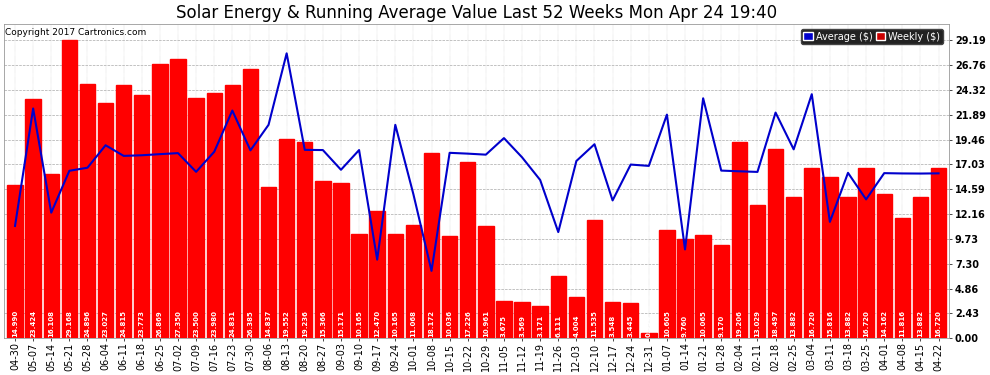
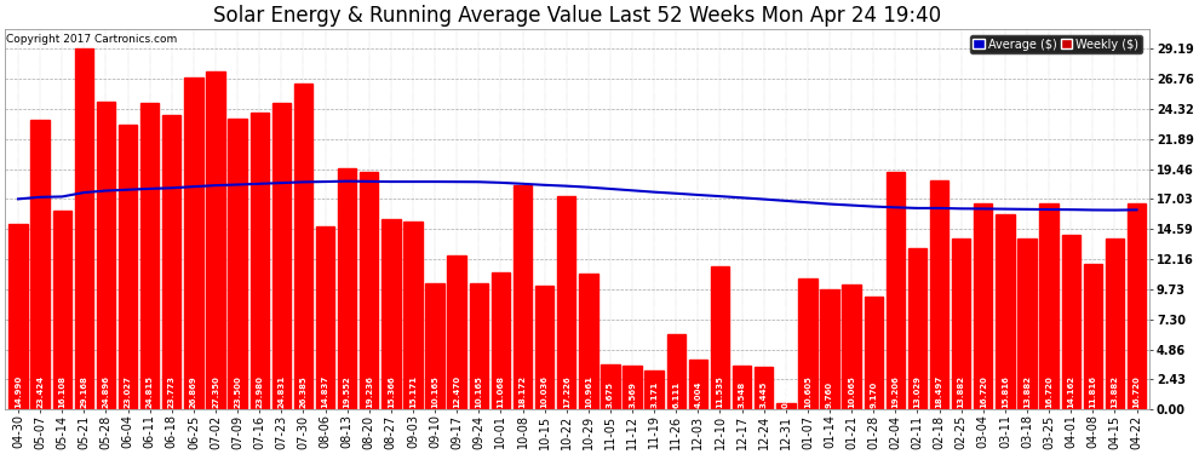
Average ($)/04-30: 11.0 -> 17.0
Average ($)/05-07: 22.5 -> 17.2
Average ($)/05-14: 12.3 -> 17.2
Average ($)/05-21: 16.4 -> 17.6
Average ($)/05-28: 16.7 -> 17.7
Average ($)/06-04: 18.9 -> 17.8
Average ($)/07-09: 16.3 -> 18.2
Average ($)/07-23: 22.3 -> 18.3
Average ($)/08-06: 20.9 -> 18.4
Average ($)/08-13: 27.9 -> 18.5
Average ($)/09-03: 16.5 -> 18.4
Average ($)/09-17: 7.7 -> 18.4
Average ($)/09-24: 20.9 -> 18.4
Average ($)/10-01: 14.1 -> 18.4
Average ($)/10-08: 6.6 -> 18.3
Average ($)/11-05: 19.6 -> 17.9
Average ($)/11-19: 15.5 -> 17.6
Average ($)/11-26: 10.4 -> 17.5
Average ($)/12-10: 19.0 -> 17.2
Average ($)/12-17: 13.5 -> 17.1
Average ($)/01-07: 21.9 -> 16.8
Average ($)/01-14: 8.7 -> 16.6
Average ($)/01-21: 23.5 -> 16.5
Average ($)/02-18: 22.1 -> 16.3
Average ($)/02-25: 18.5 -> 16.2
Average ($)/03-04: 23.9 -> 16.2
Average ($)/03-11: 11.4 -> 16.2
Average ($)/03-25: 13.6 -> 16.2
